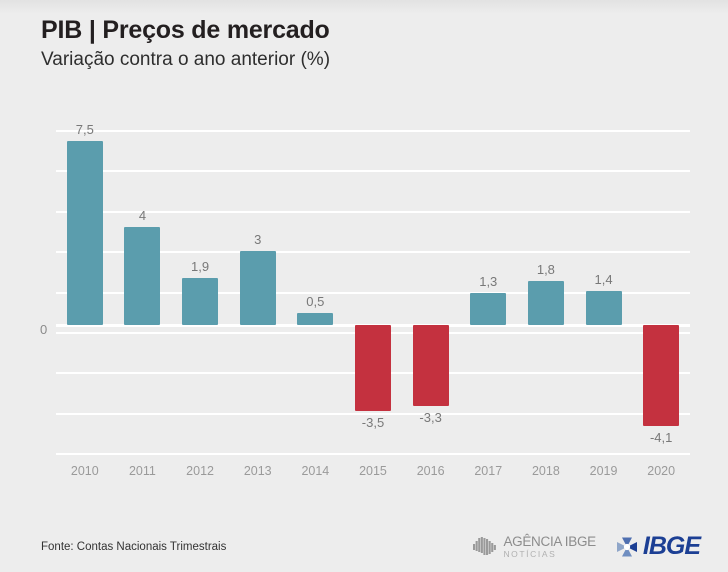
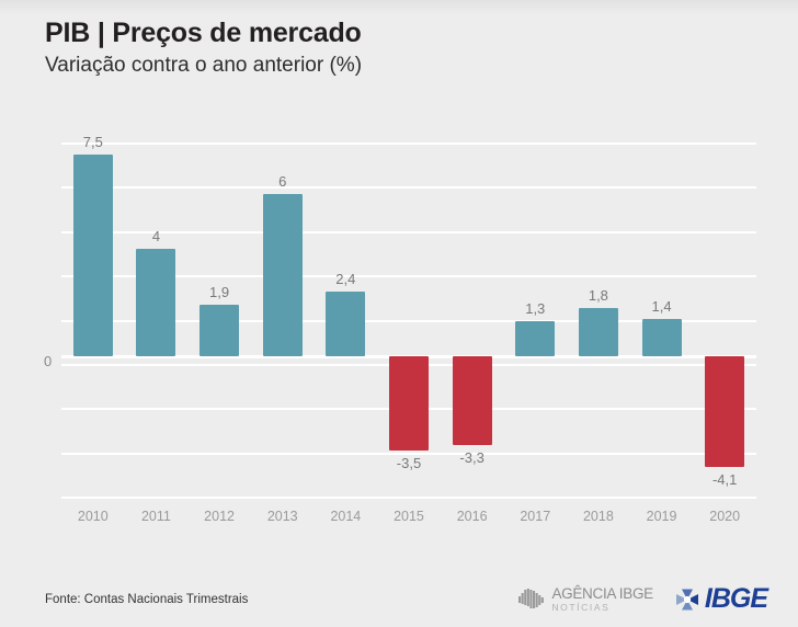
2013: 3 -> 6
2014: 0,5 -> 2,4
